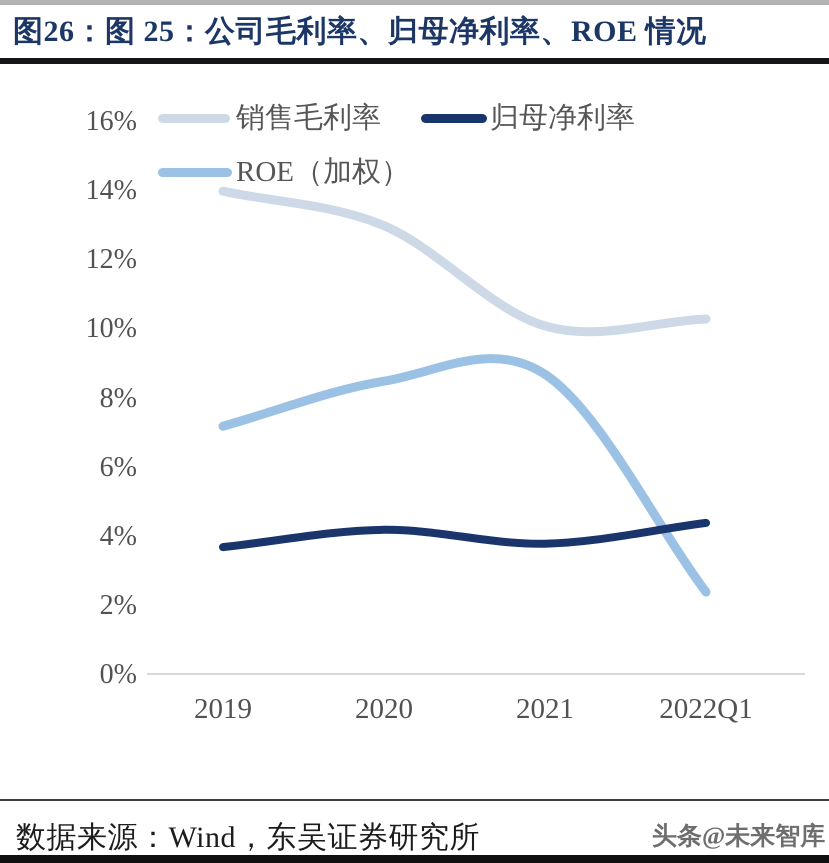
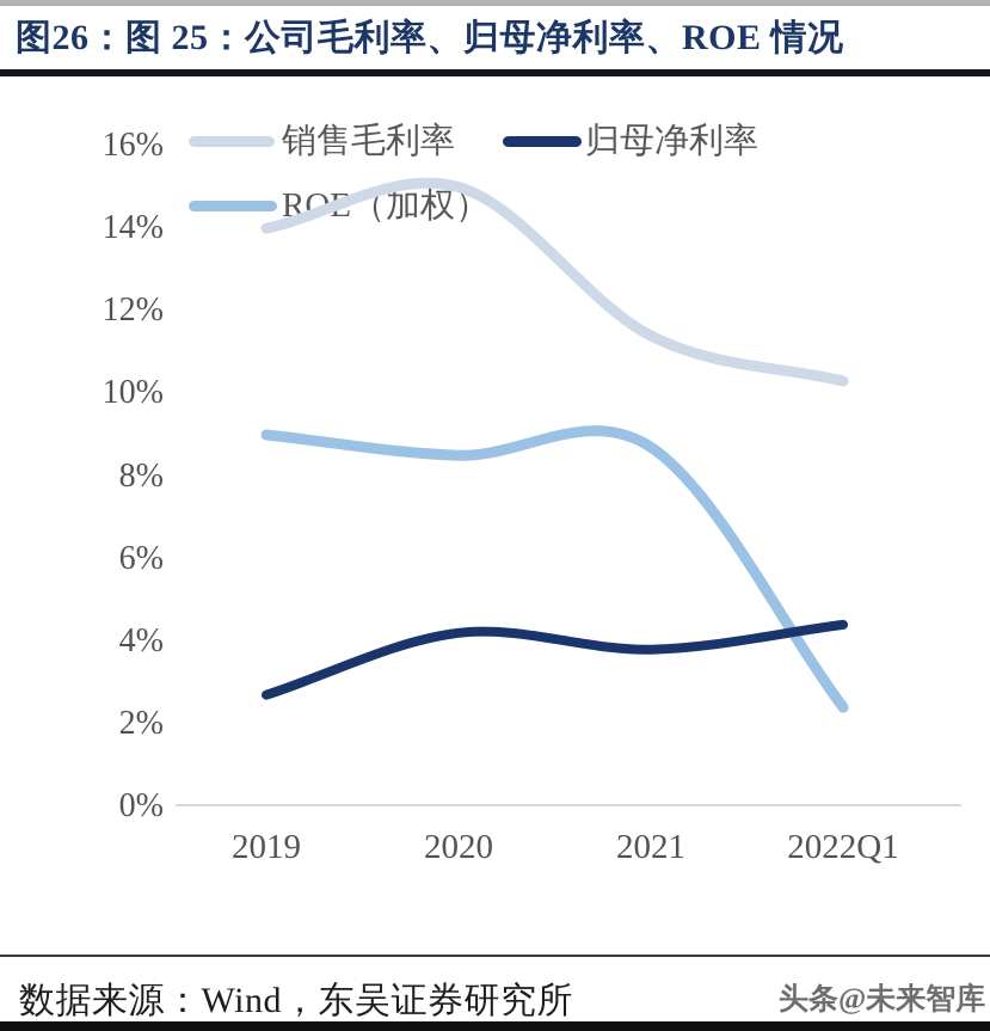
归母净利率/2019: 3.7% -> 2.7%
ROE（加权）/2019: 7.2% -> 9.0%
销售毛利率/2020: 13.0% -> 15.0%
销售毛利率/2021: 10.1% -> 11.4%
